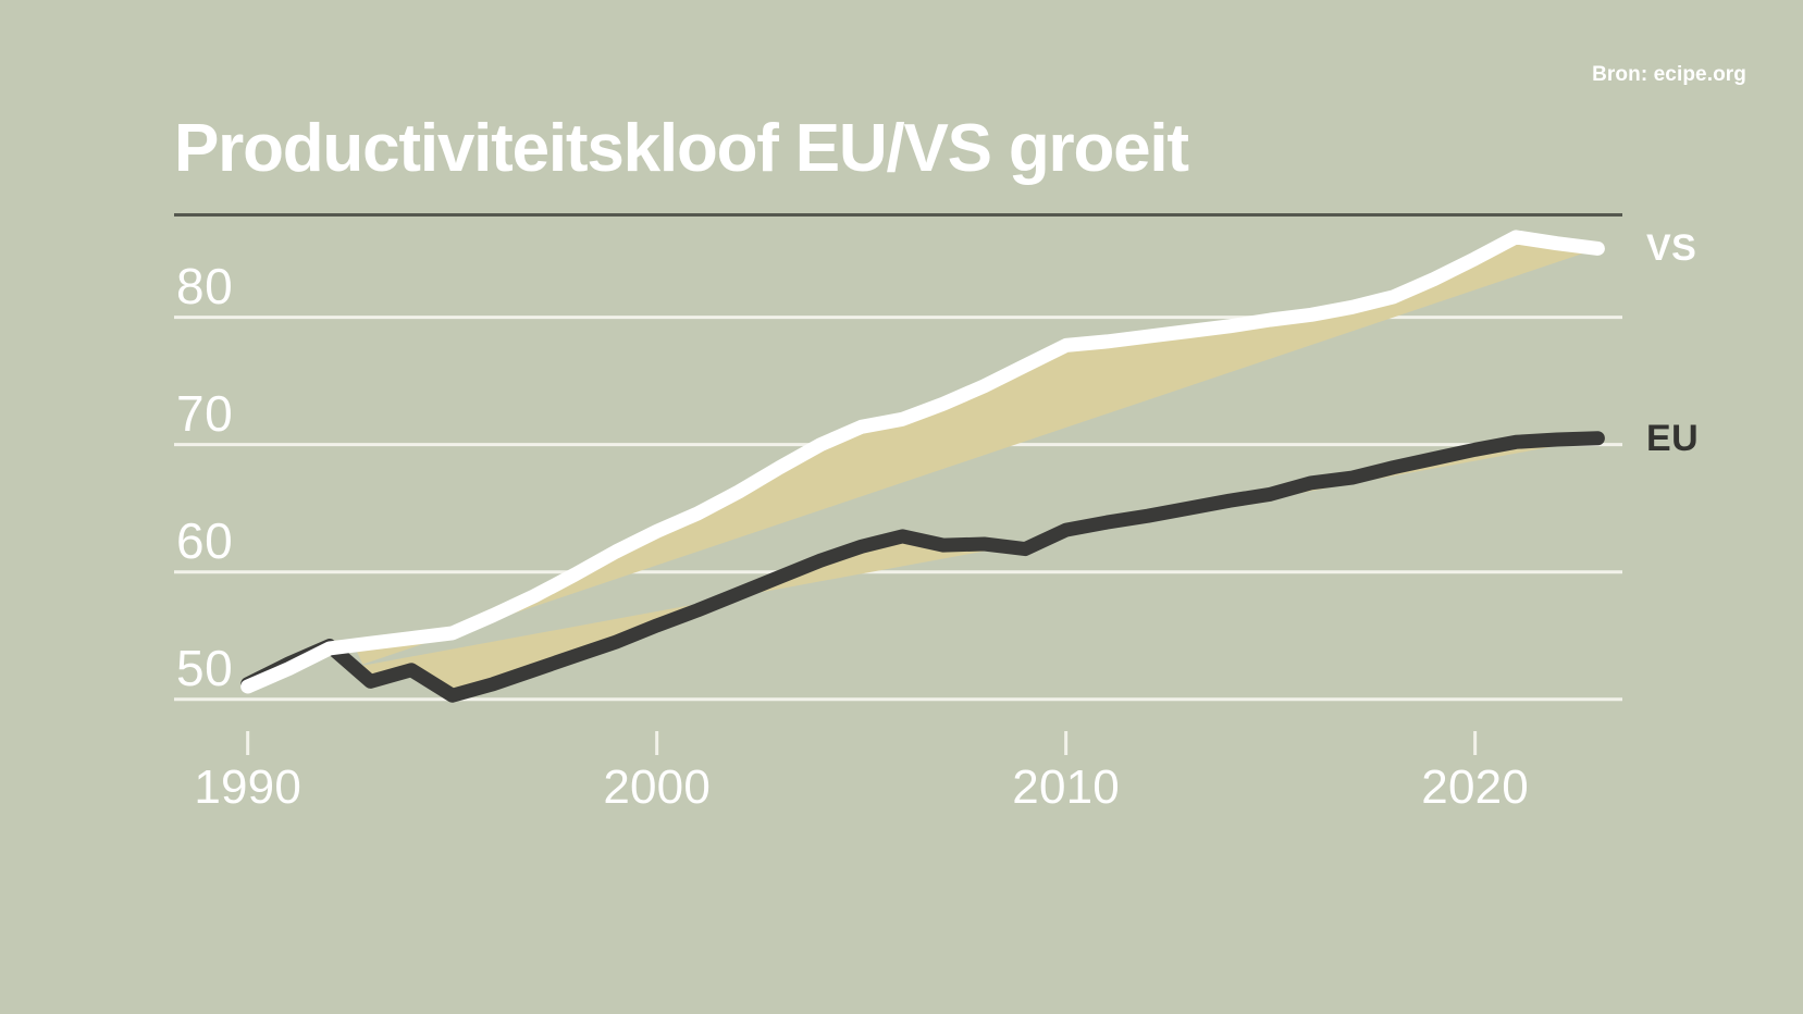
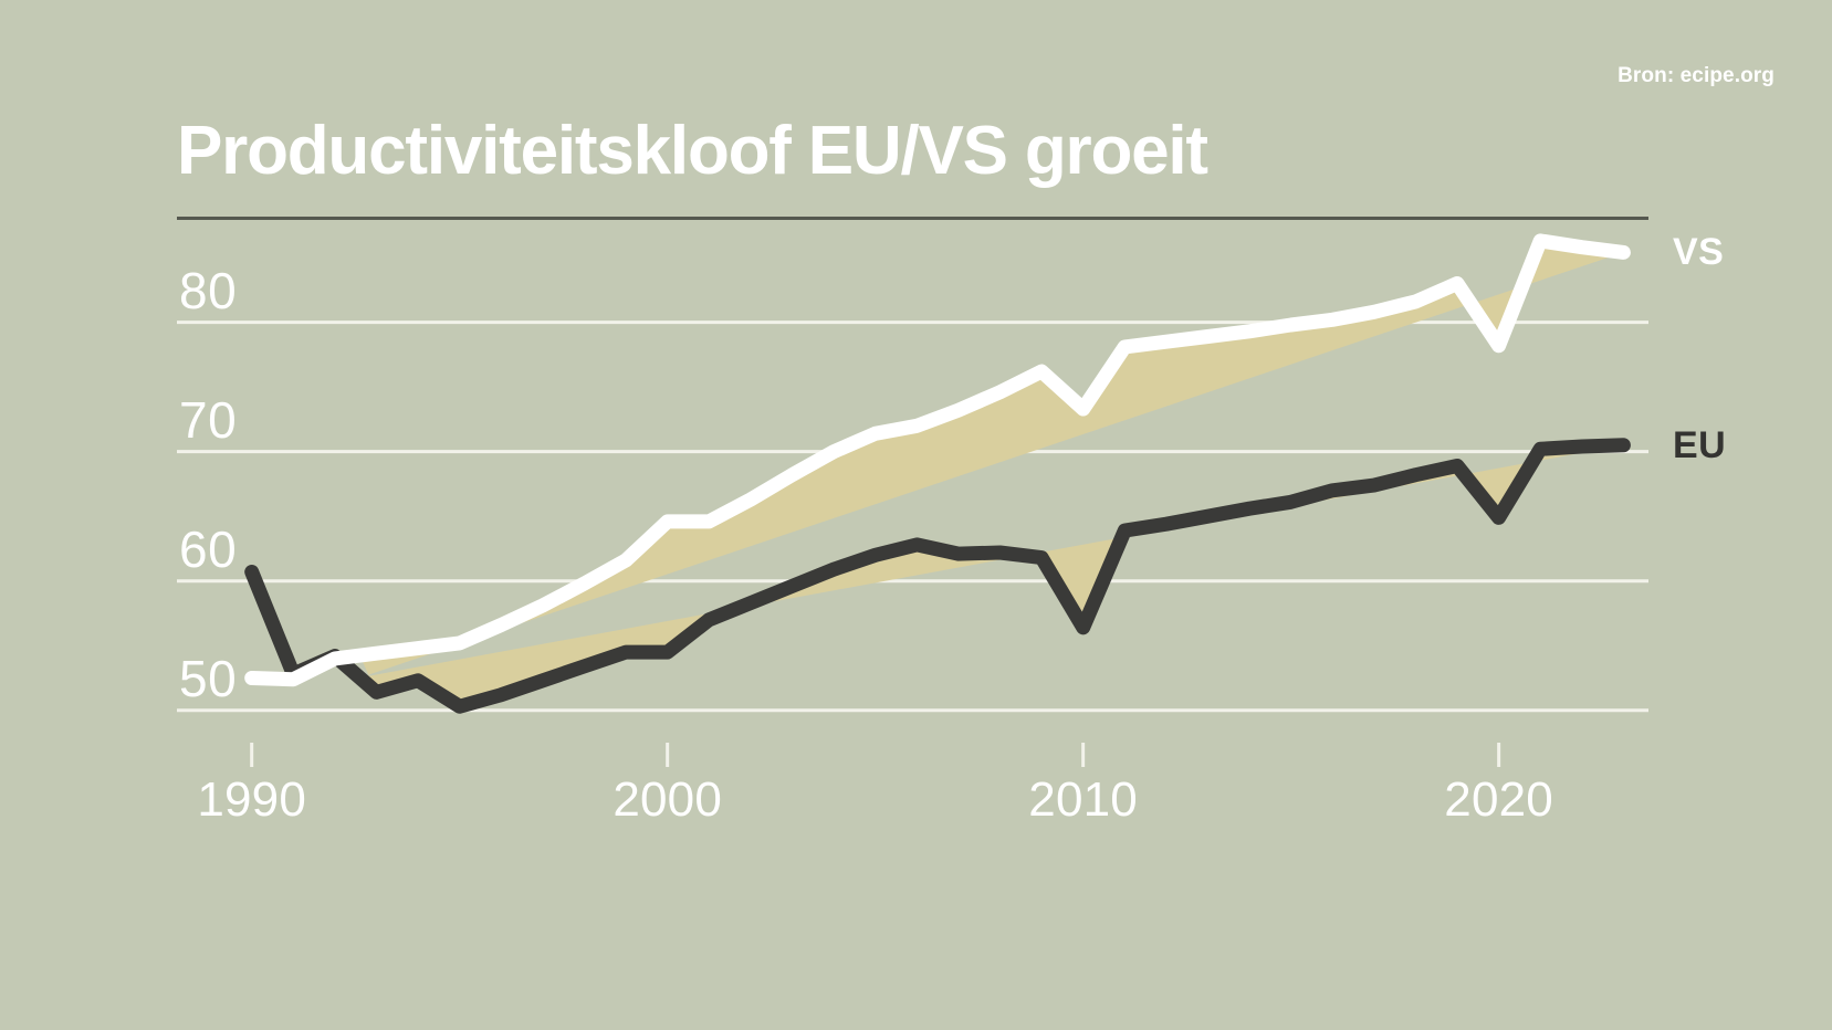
VS/1990: 51.0 -> 52.5
EU/1990: 51.2 -> 60.7
VS/2000: 63.2 -> 64.6
EU/2000: 55.8 -> 54.5
VS/2010: 77.8 -> 73.3
EU/2010: 63.3 -> 56.4
VS/2020: 84.6 -> 78.2
EU/2020: 69.6 -> 64.9
